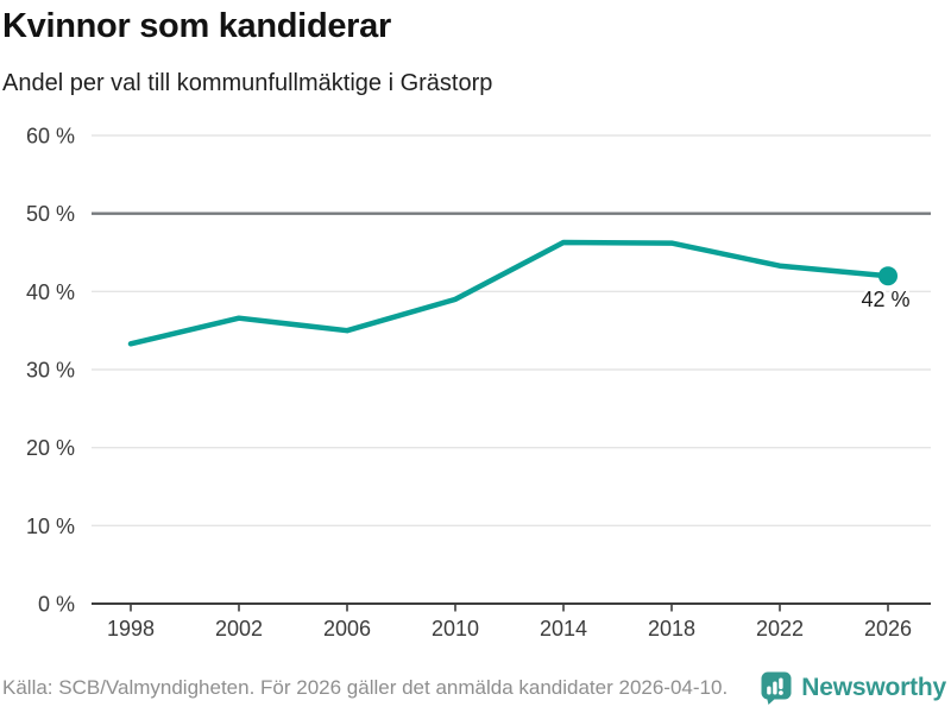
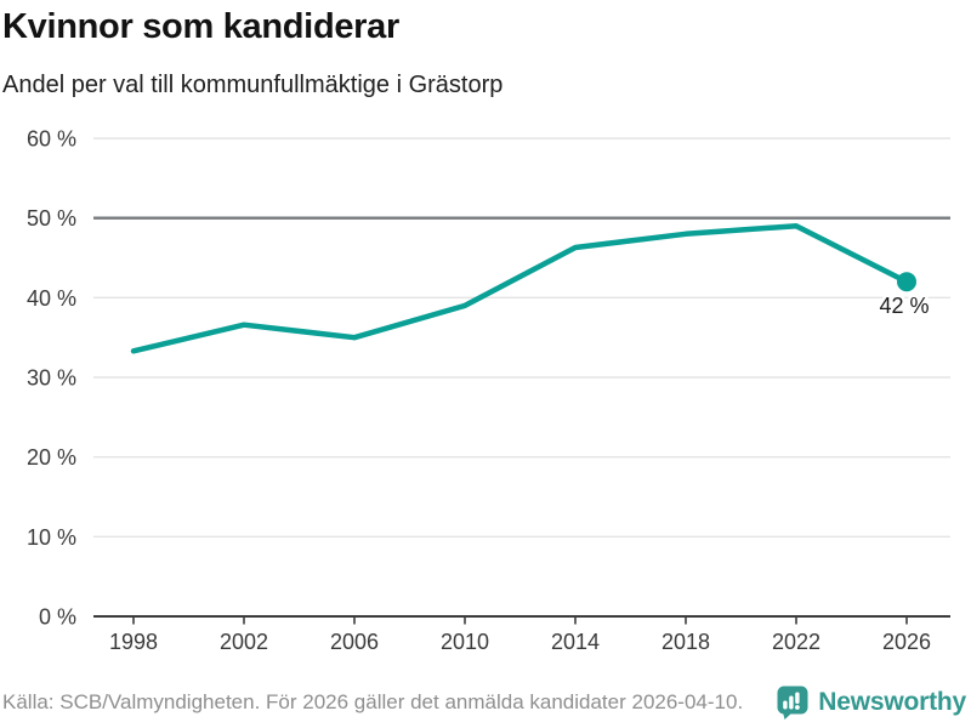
2018: 46% -> 48%
2022: 43% -> 49%
